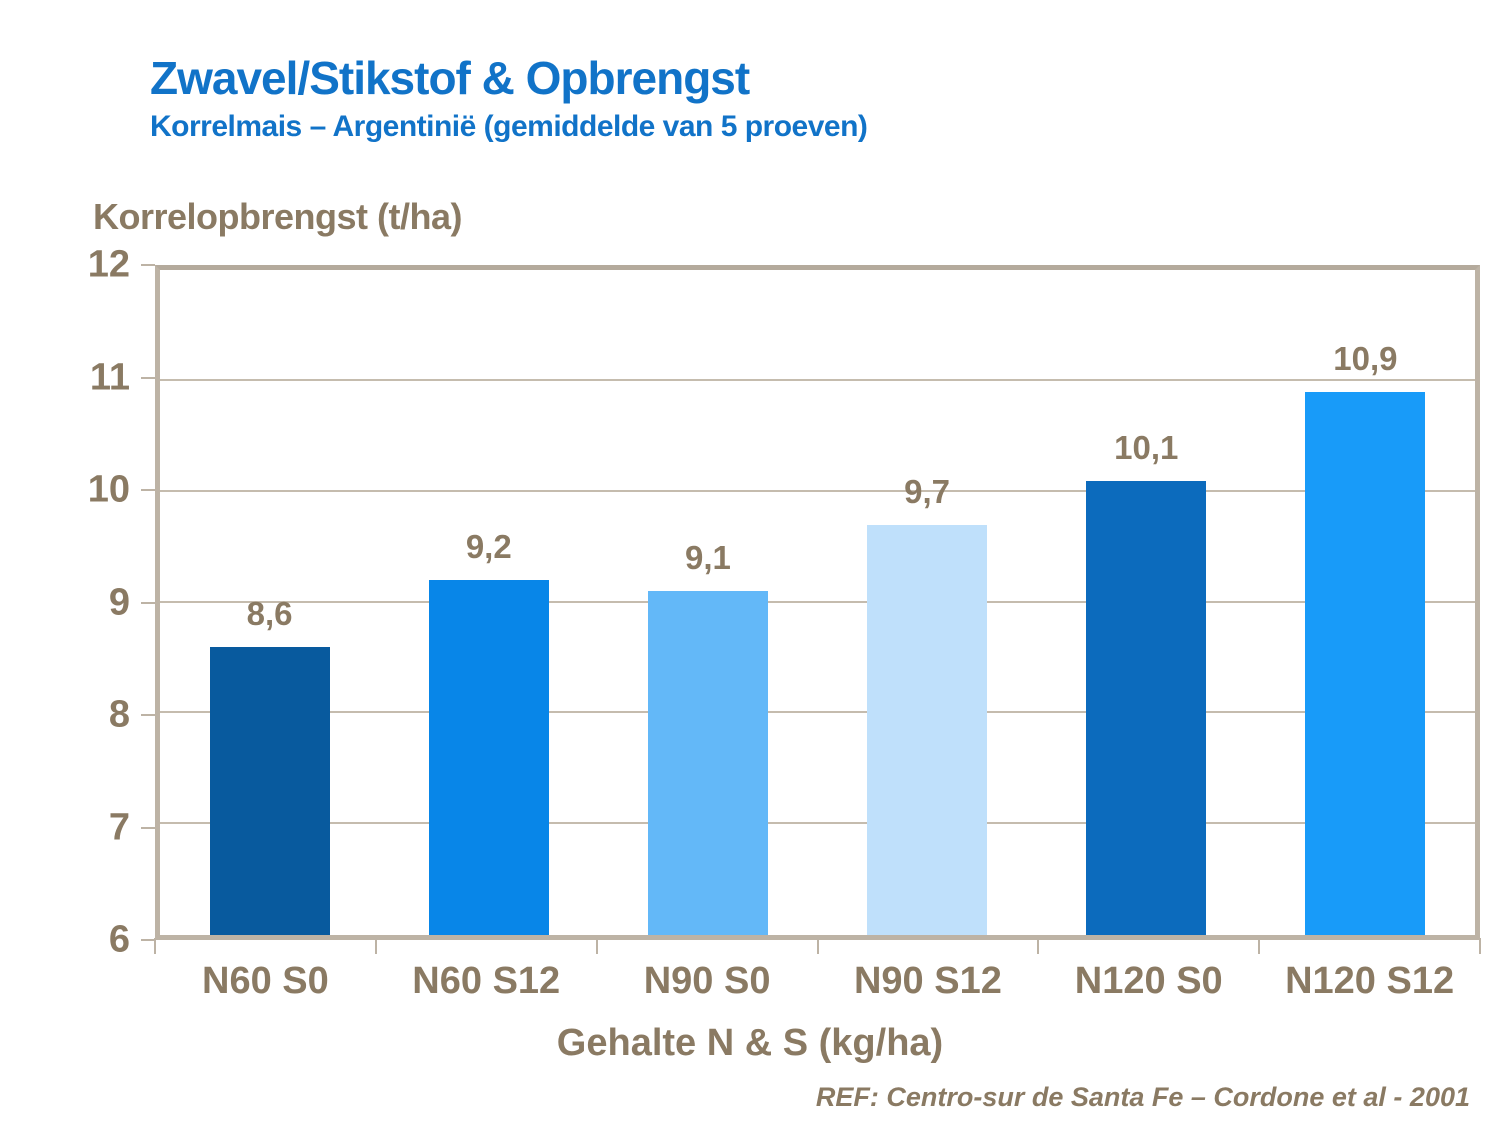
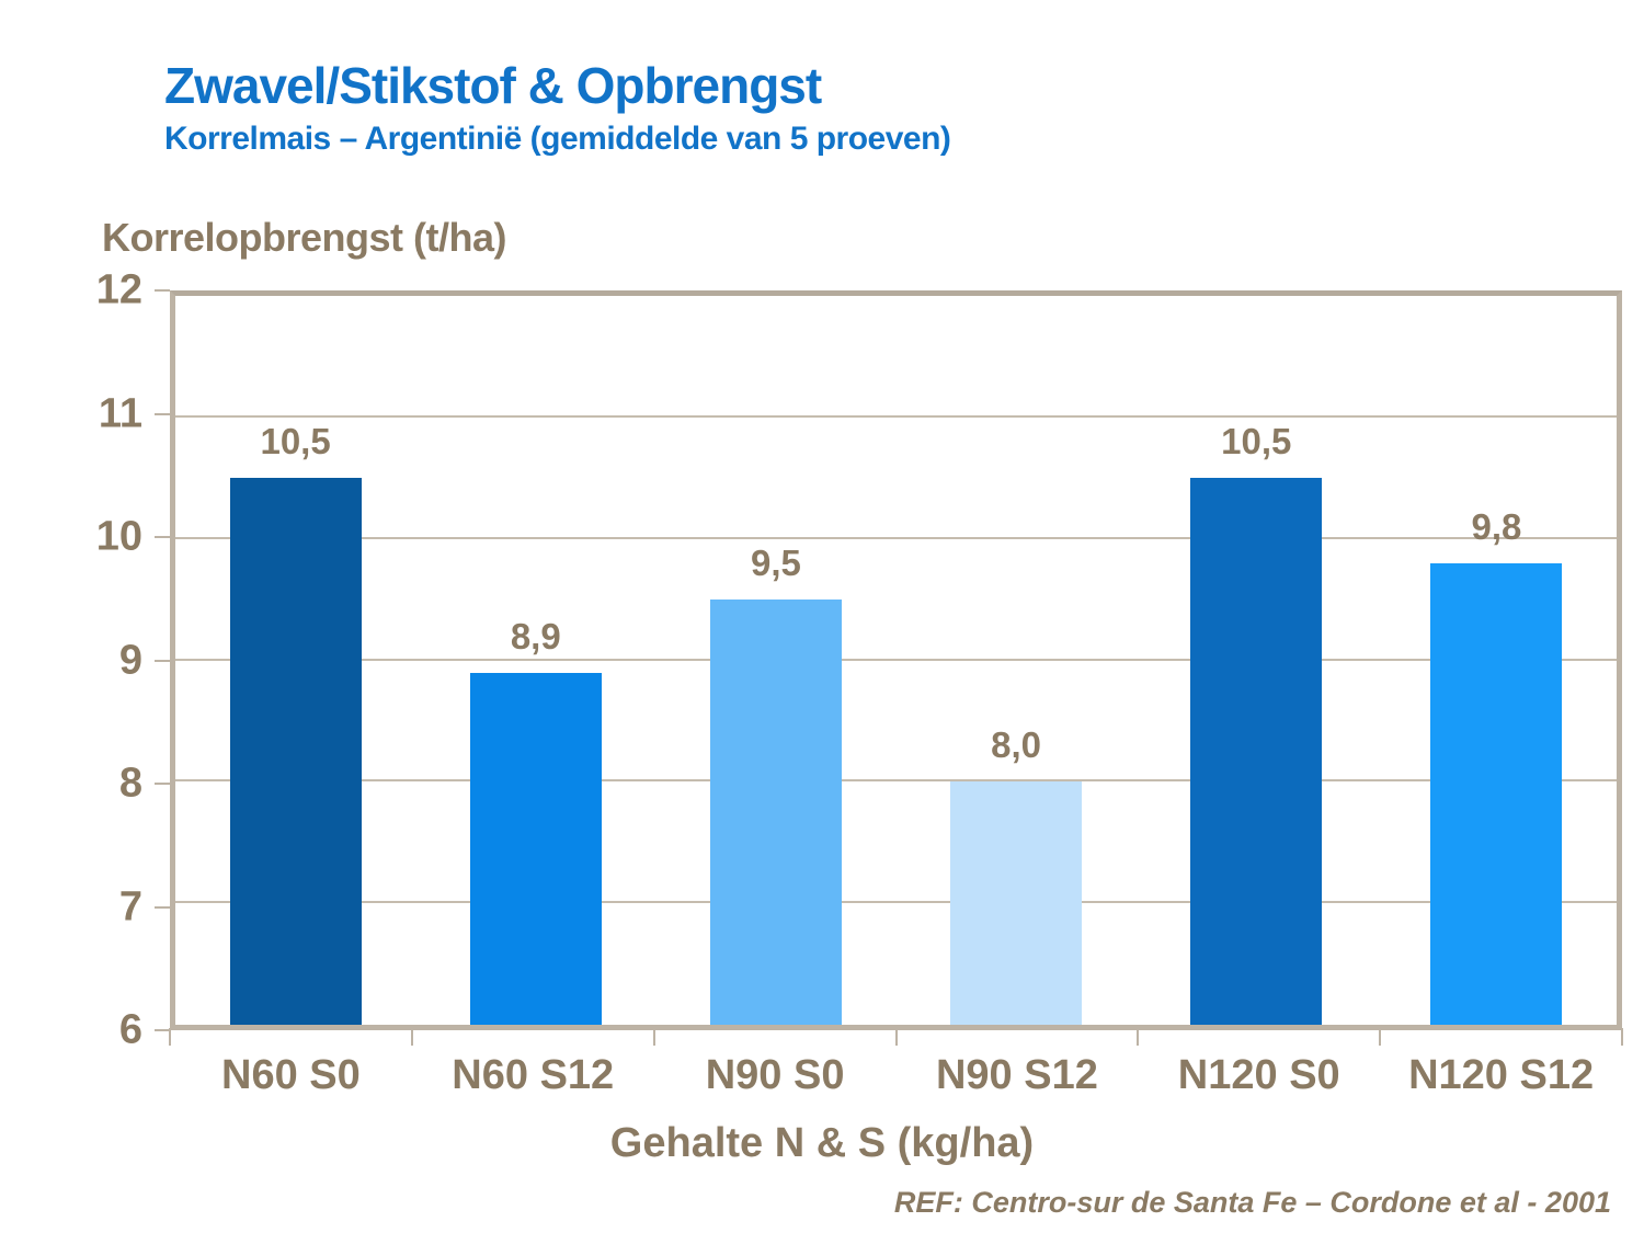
N60 S0: 8,6 -> 10,5
N60 S12: 9,2 -> 8,9
N90 S0: 9,1 -> 9,5
N90 S12: 9,7 -> 8,0
N120 S0: 10,1 -> 10,5
N120 S12: 10,9 -> 9,8
